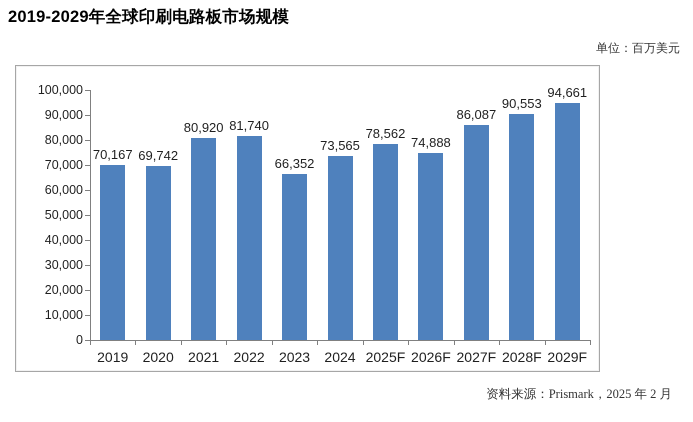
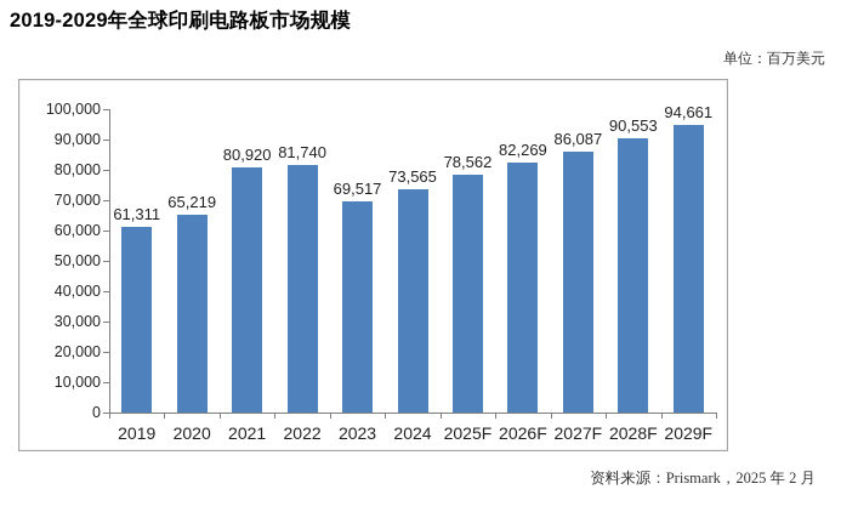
2019: 70,167 -> 61,311
2020: 69,742 -> 65,219
2023: 66,352 -> 69,517
2026F: 74,888 -> 82,269
